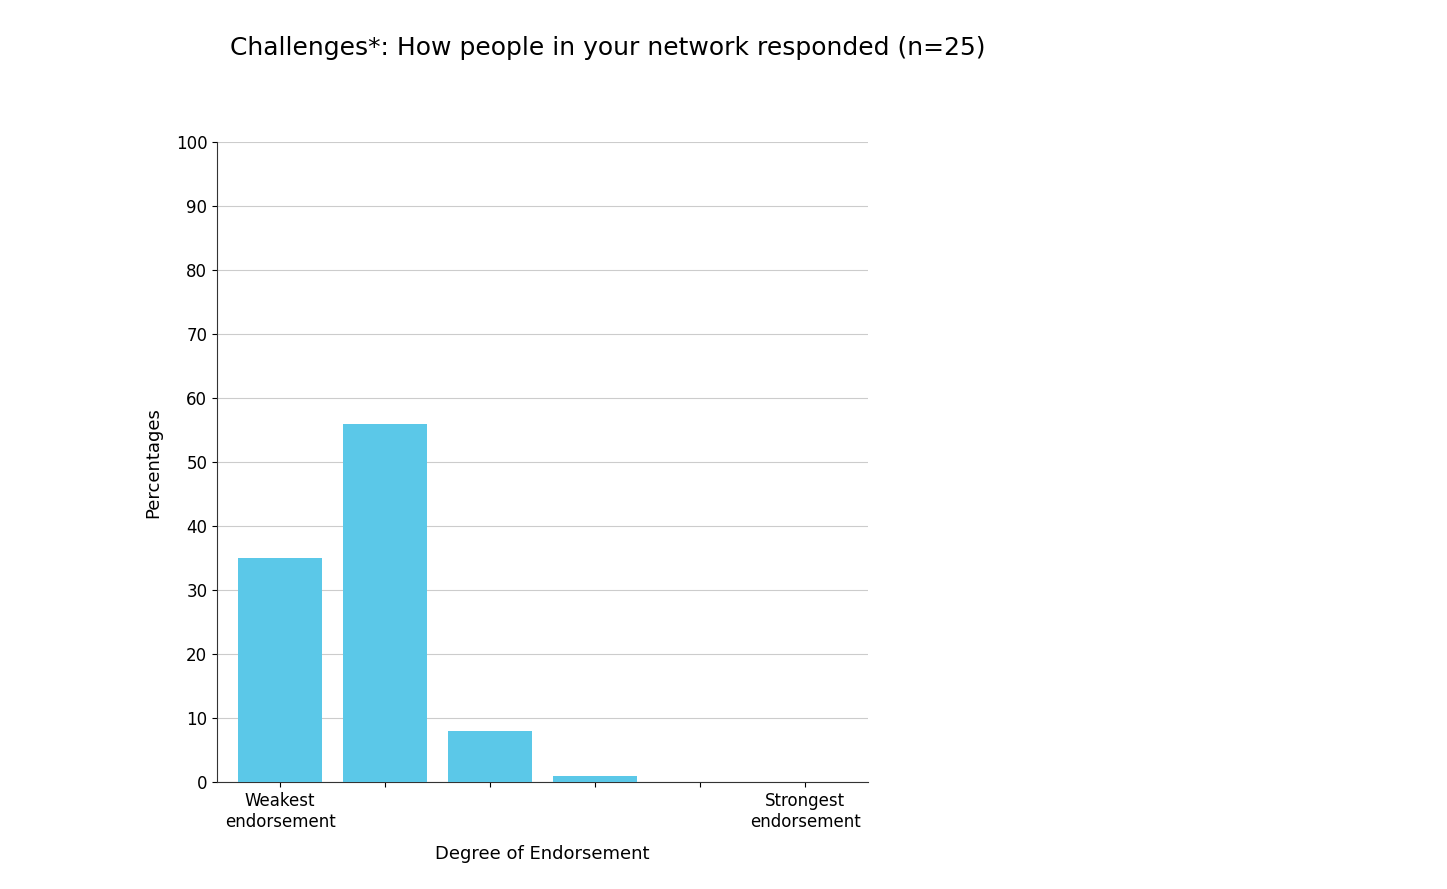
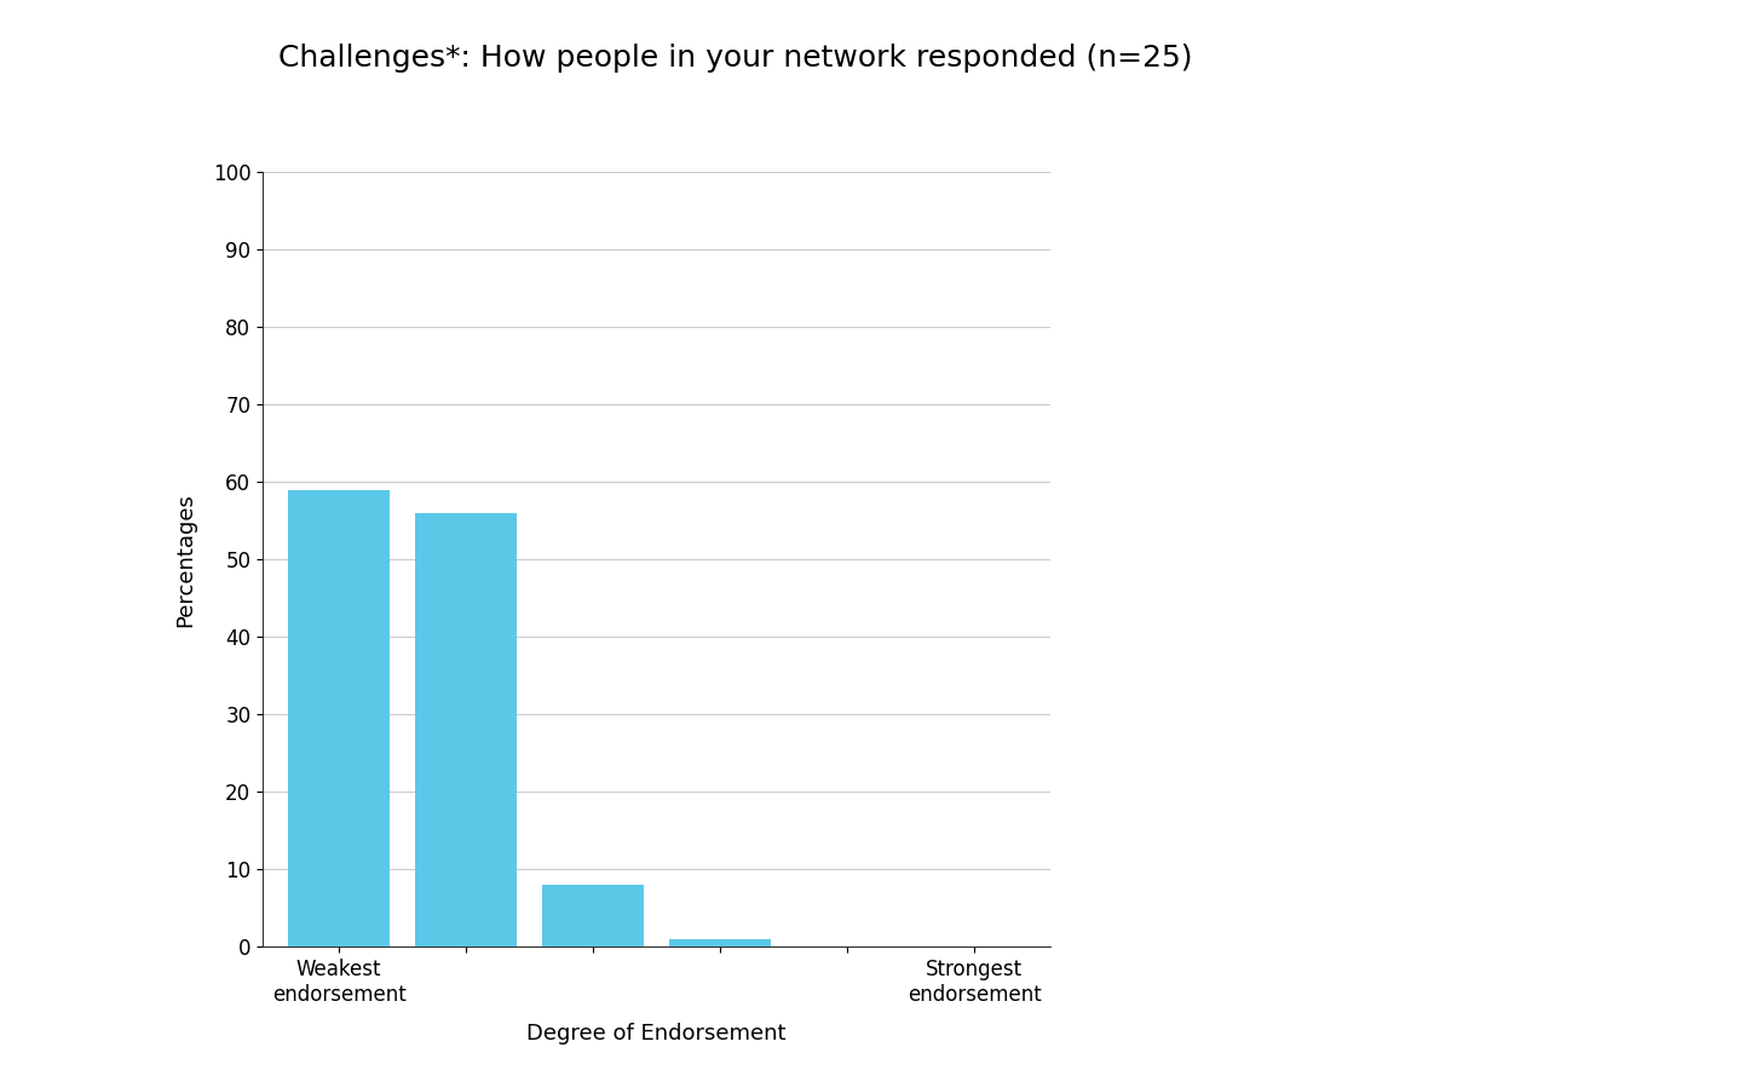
Weakest endorsement: 35 -> 59
